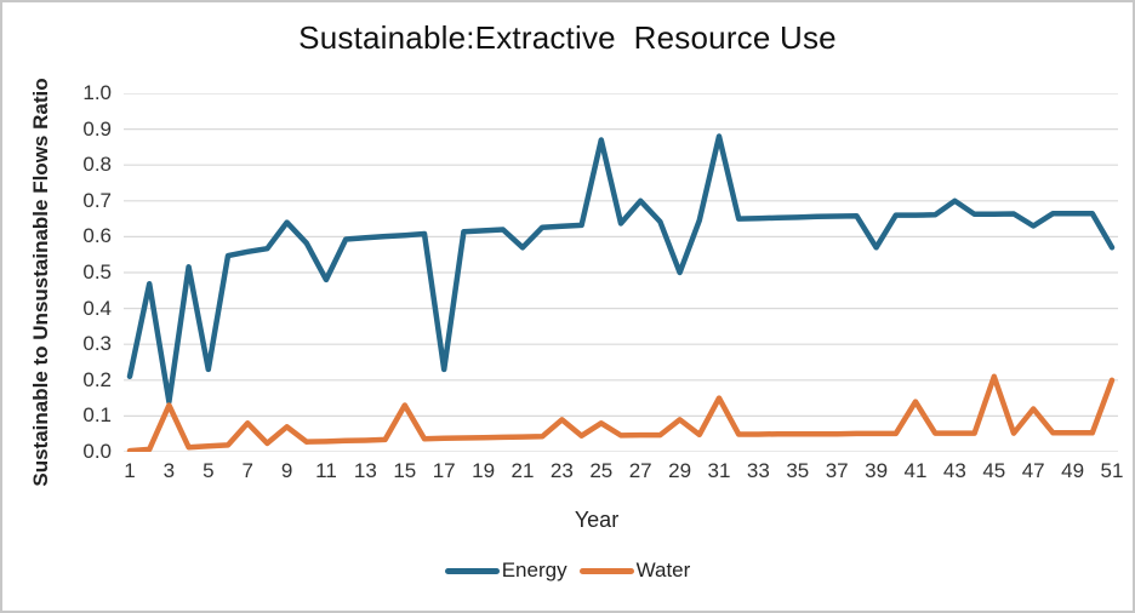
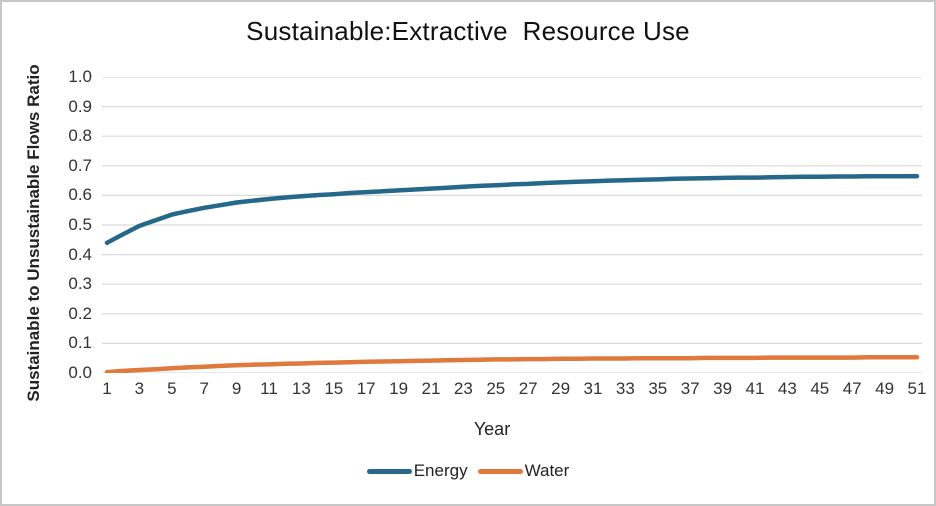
Energy/1: 0.21 -> 0.44
Energy/3: 0.14 -> 0.50
Water/3: 0.13 -> 0.01
Energy/5: 0.23 -> 0.54
Water/7: 0.08 -> 0.02
Energy/9: 0.64 -> 0.58
Water/9: 0.07 -> 0.03
Energy/11: 0.48 -> 0.59
Water/15: 0.13 -> 0.04
Energy/17: 0.23 -> 0.61
Energy/21: 0.57 -> 0.62
Water/23: 0.09 -> 0.04
Energy/25: 0.87 -> 0.63
Water/25: 0.08 -> 0.05
Energy/27: 0.70 -> 0.64
Energy/29: 0.50 -> 0.64
Water/29: 0.09 -> 0.05
Energy/31: 0.88 -> 0.65
Water/31: 0.15 -> 0.05
Energy/39: 0.57 -> 0.66
Water/41: 0.14 -> 0.05
Energy/43: 0.70 -> 0.66
Water/45: 0.21 -> 0.05
Energy/47: 0.63 -> 0.66
Water/47: 0.12 -> 0.05
Energy/51: 0.57 -> 0.67
Water/51: 0.20 -> 0.05
